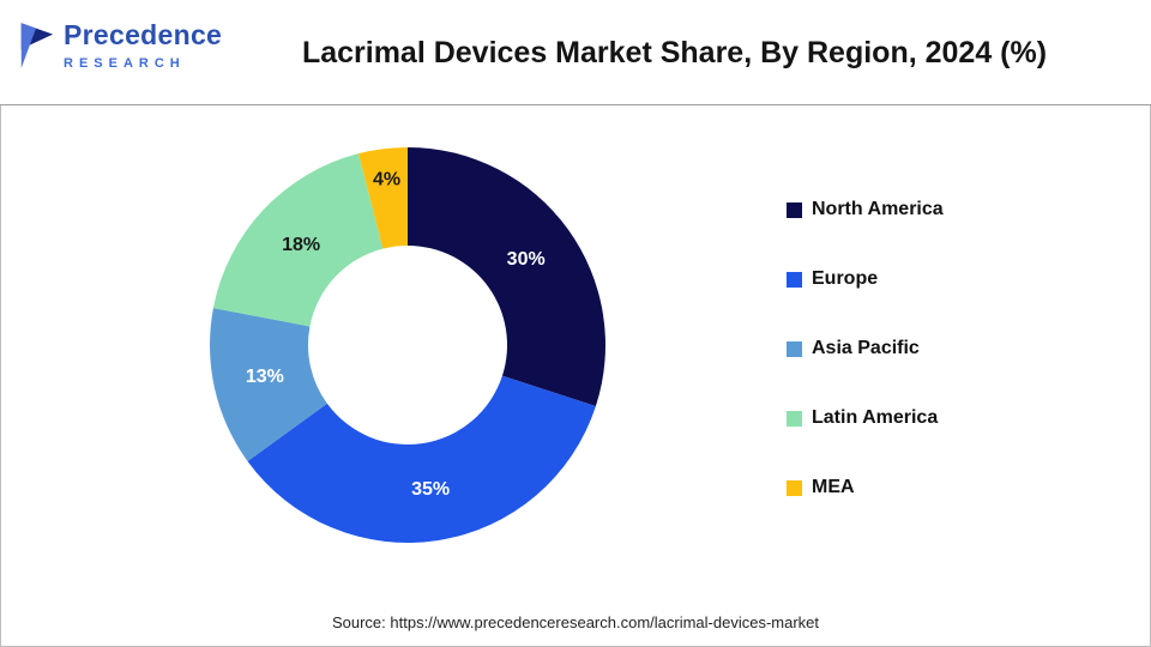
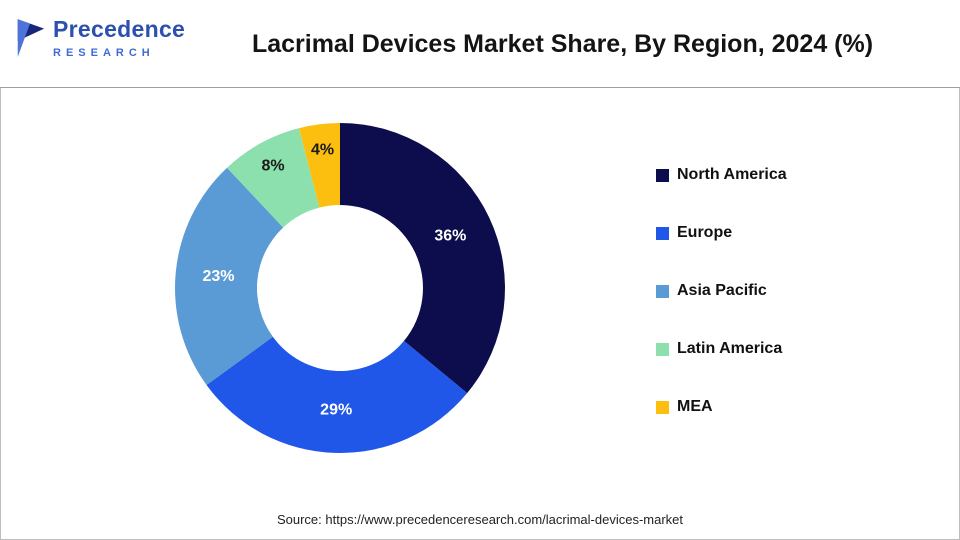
North America: 30% -> 36%
Europe: 35% -> 29%
Asia Pacific: 13% -> 23%
Latin America: 18% -> 8%
